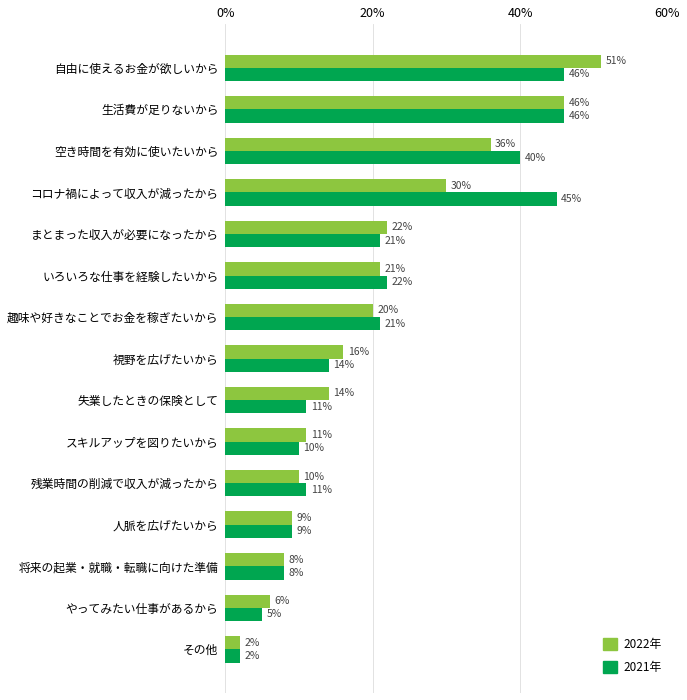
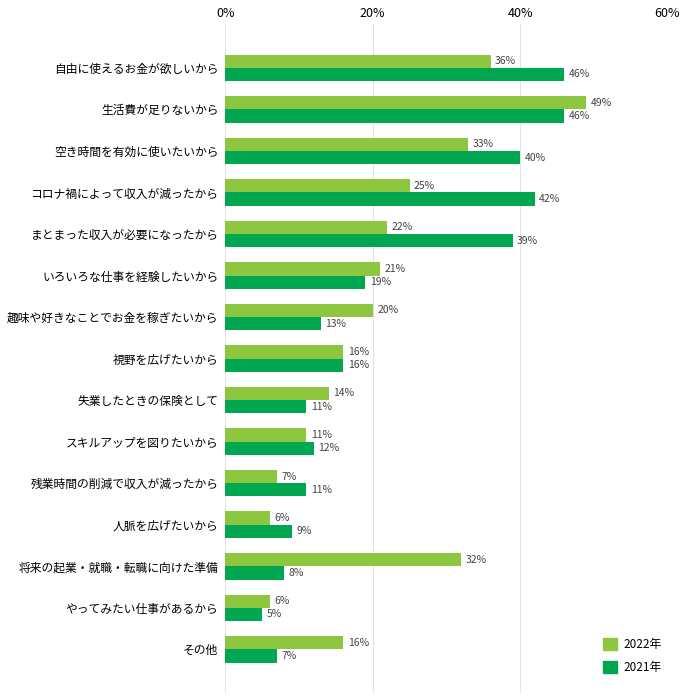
2022年/自由に使えるお金が欲しいから: 51% -> 36%
2022年/生活費が足りないから: 46% -> 49%
2022年/空き時間を有効に使いたいから: 36% -> 33%
2022年/コロナ禍によって収入が減ったから: 30% -> 25%
2021年/コロナ禍によって収入が減ったから: 45% -> 42%
2021年/まとまった収入が必要になったから: 21% -> 39%
2021年/いろいろな仕事を経験したいから: 22% -> 19%
2021年/趣味や好きなことでお金を稼ぎたいから: 21% -> 13%
2021年/視野を広げたいから: 14% -> 16%
2021年/スキルアップを図りたいから: 10% -> 12%
2022年/残業時間の削減で収入が減ったから: 10% -> 7%
2022年/人脈を広げたいから: 9% -> 6%
2022年/将来の起業・就職・転職に向けた準備: 8% -> 32%
2022年/その他: 2% -> 16%
2021年/その他: 2% -> 7%
